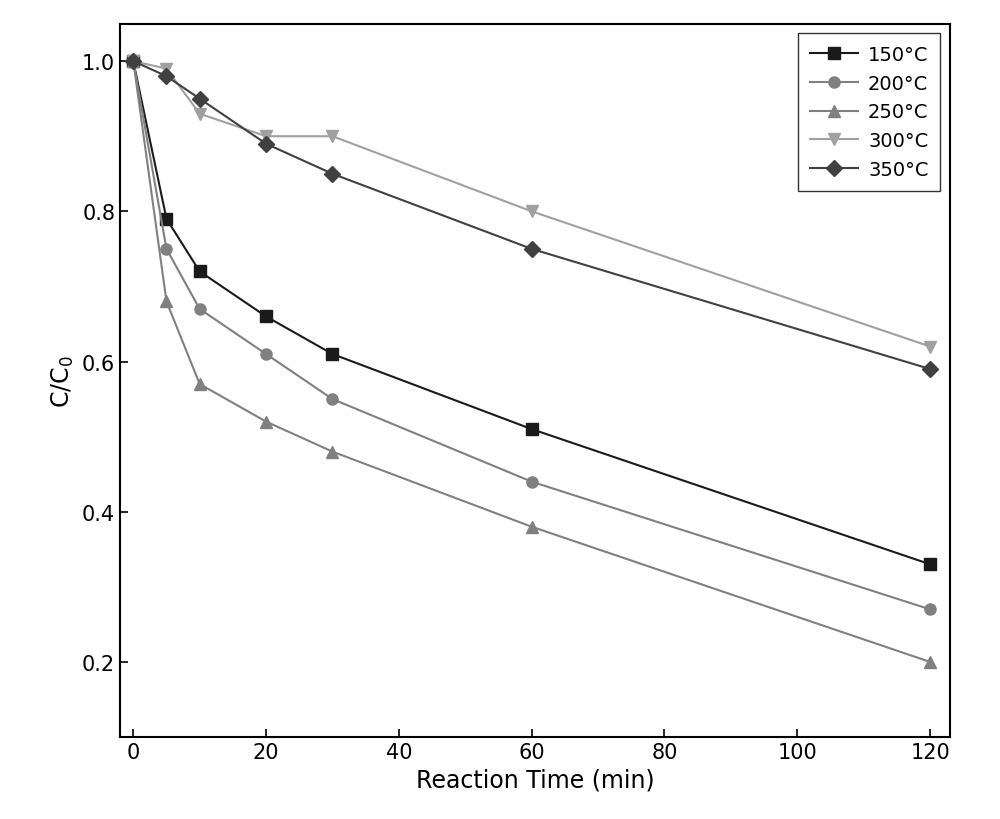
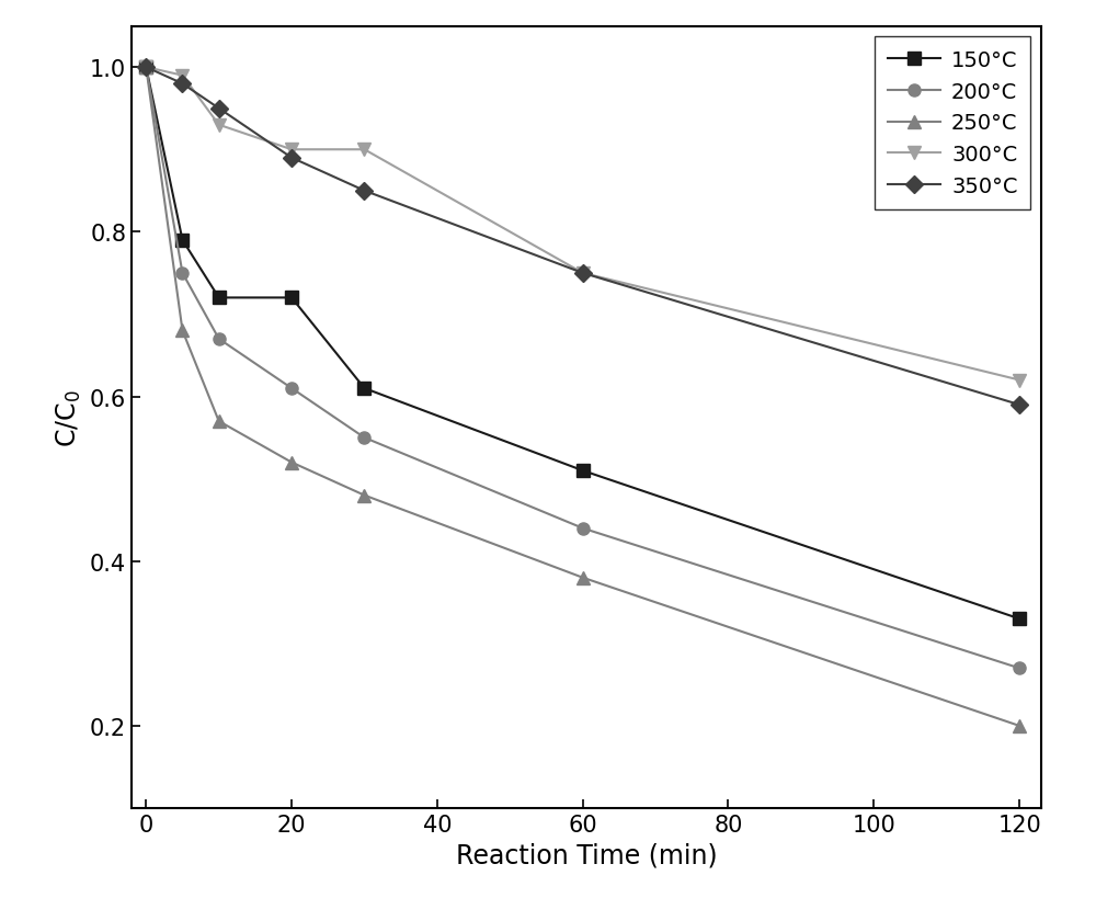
150°C/20: 0.66 -> 0.72
300°C/60: 0.80 -> 0.75
